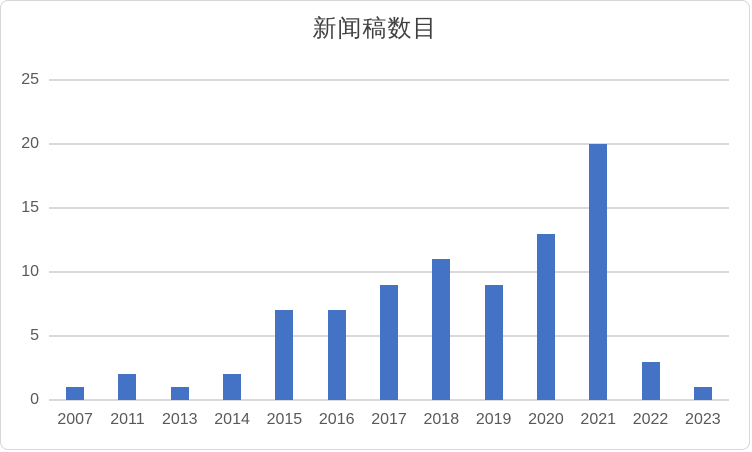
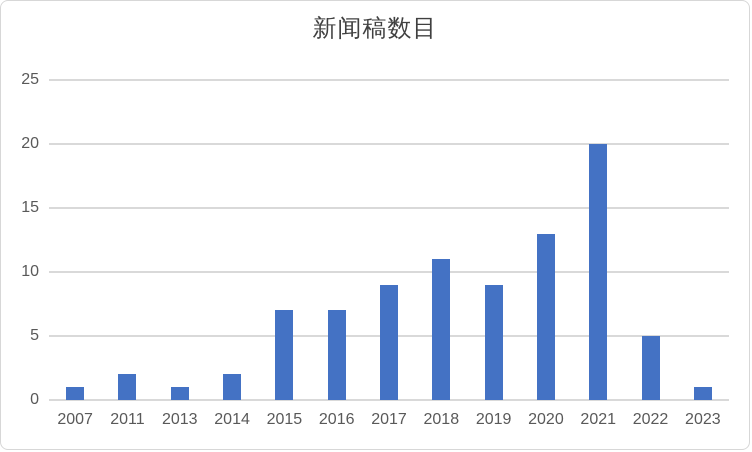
2022: 3 -> 5
